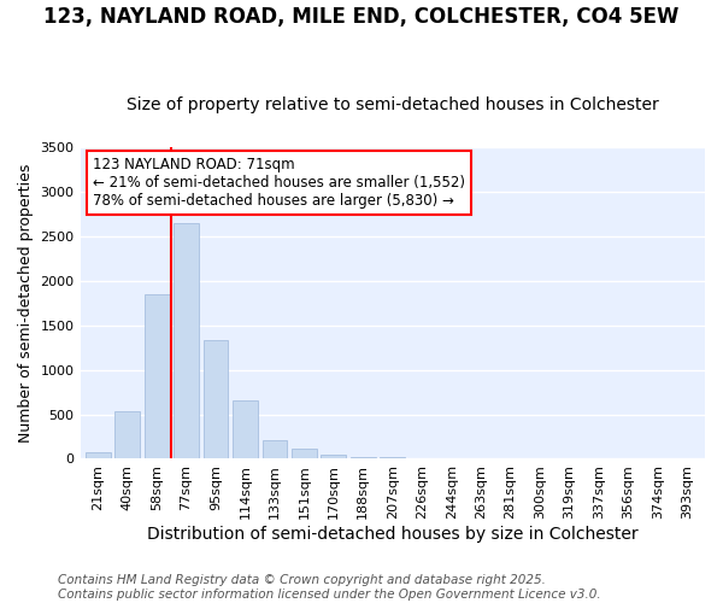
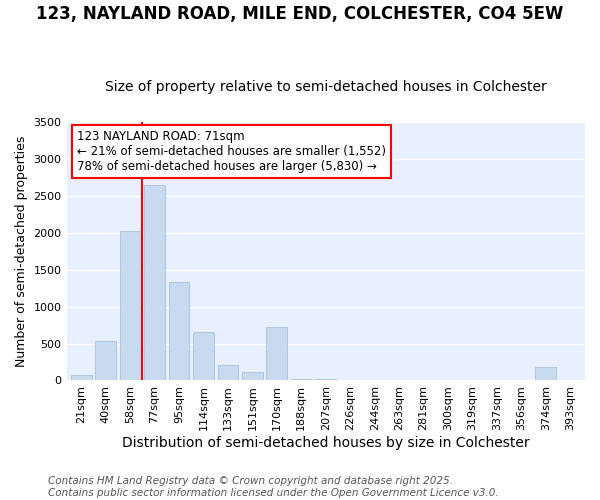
58sqm: 1850 -> 2020
170sqm: 50 -> 720
374sqm: 0 -> 180
